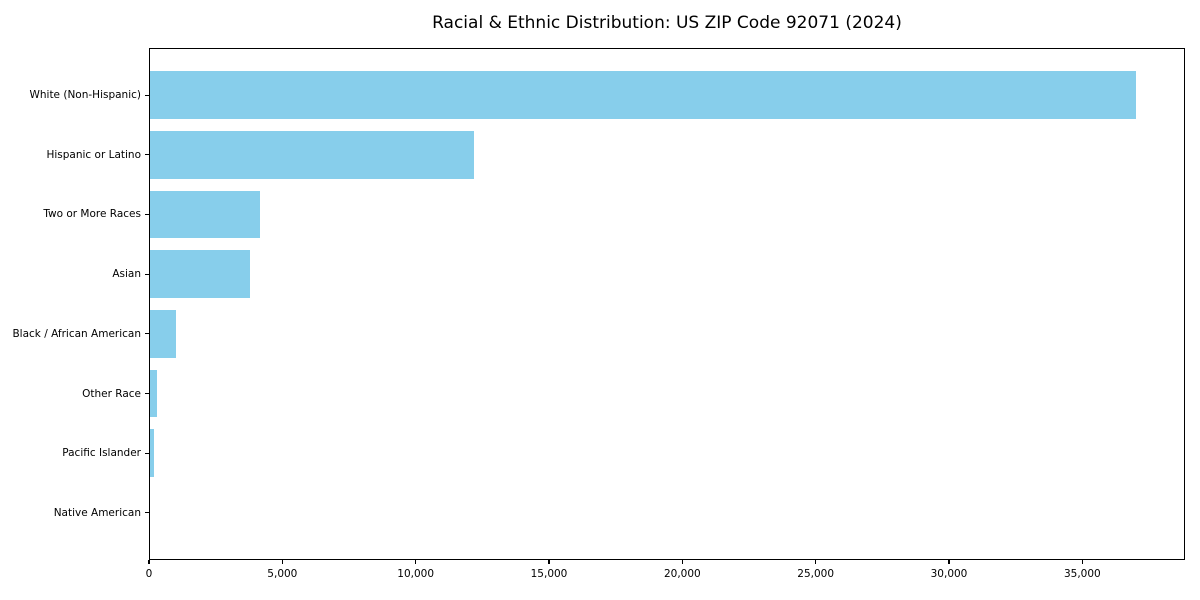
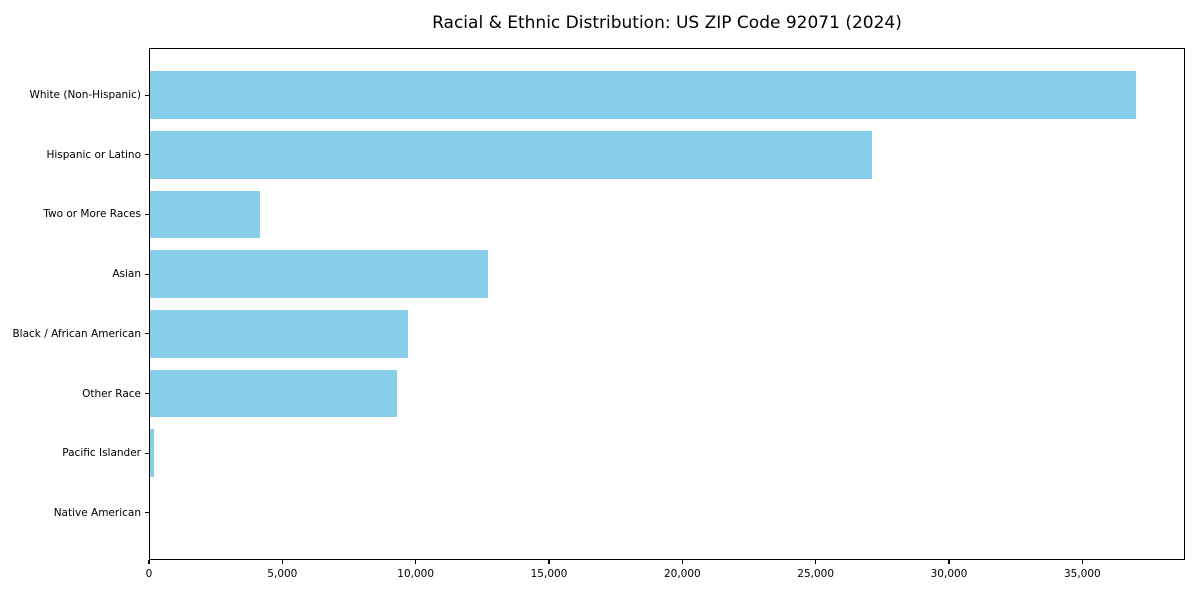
Hispanic or Latino: 12200 -> 27100
Asian: 3800 -> 12700
Black / African American: 1000 -> 9700
Other Race: 300 -> 9300
